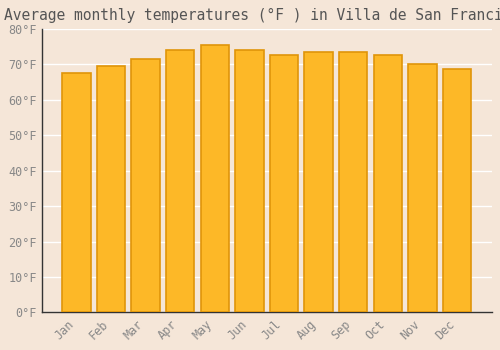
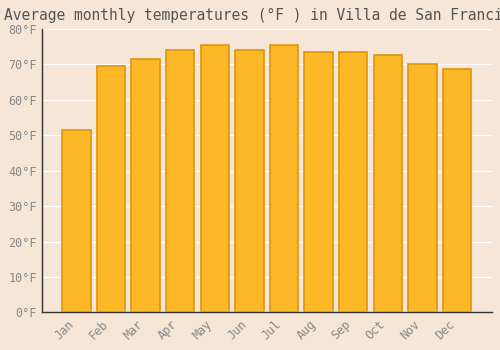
Jan: 67.5°F -> 51.5°F
Jul: 72.5°F -> 75.5°F
